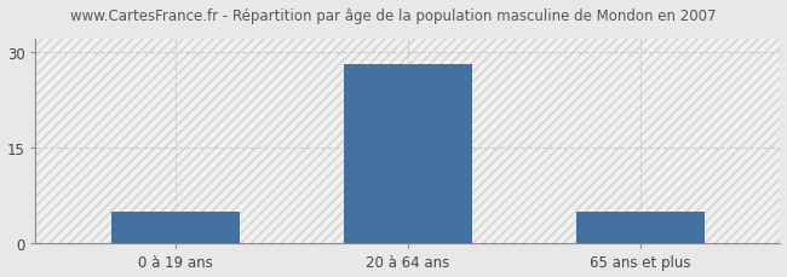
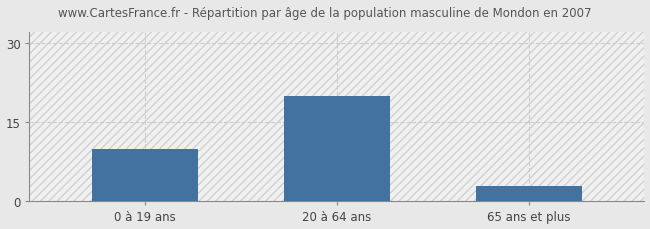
0 à 19 ans: 5 -> 10
20 à 64 ans: 28 -> 20
65 ans et plus: 5 -> 3
